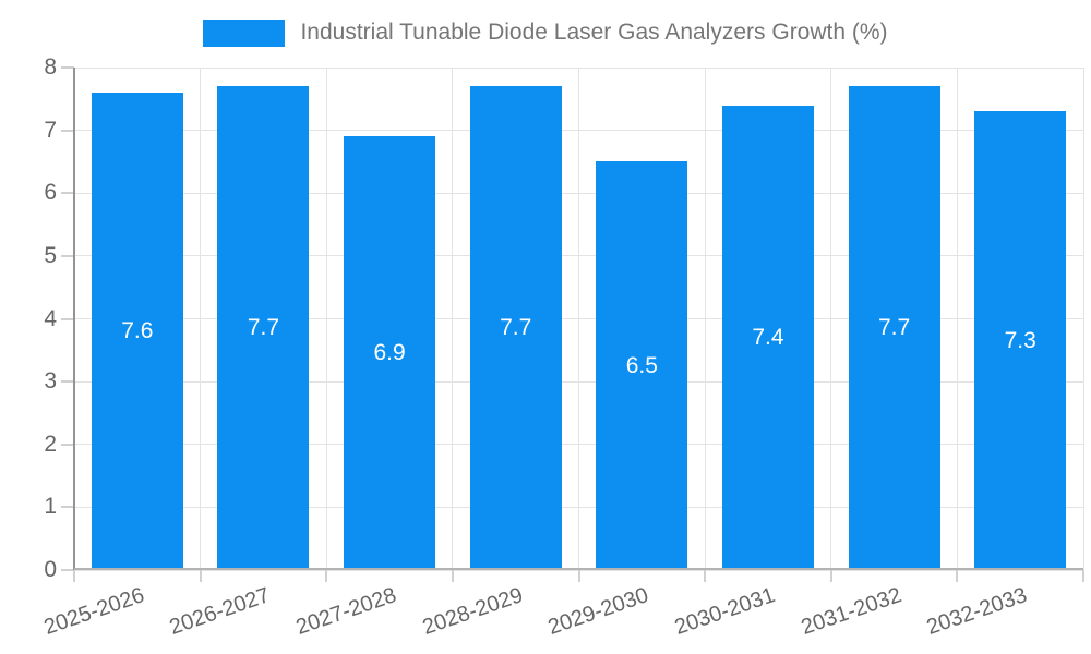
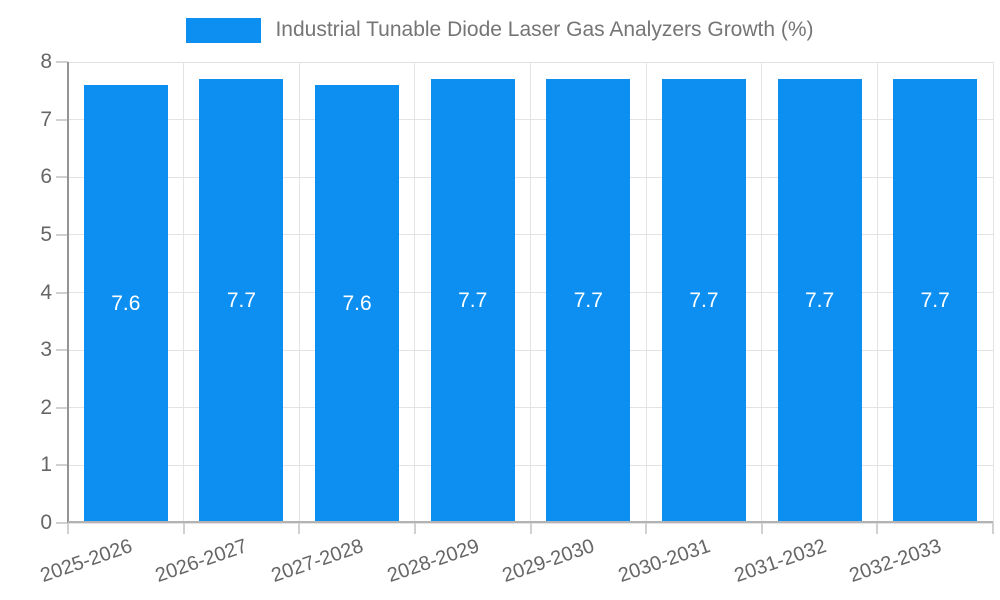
2027-2028: 6.9 -> 7.6
2029-2030: 6.5 -> 7.7
2030-2031: 7.4 -> 7.7
2032-2033: 7.3 -> 7.7
